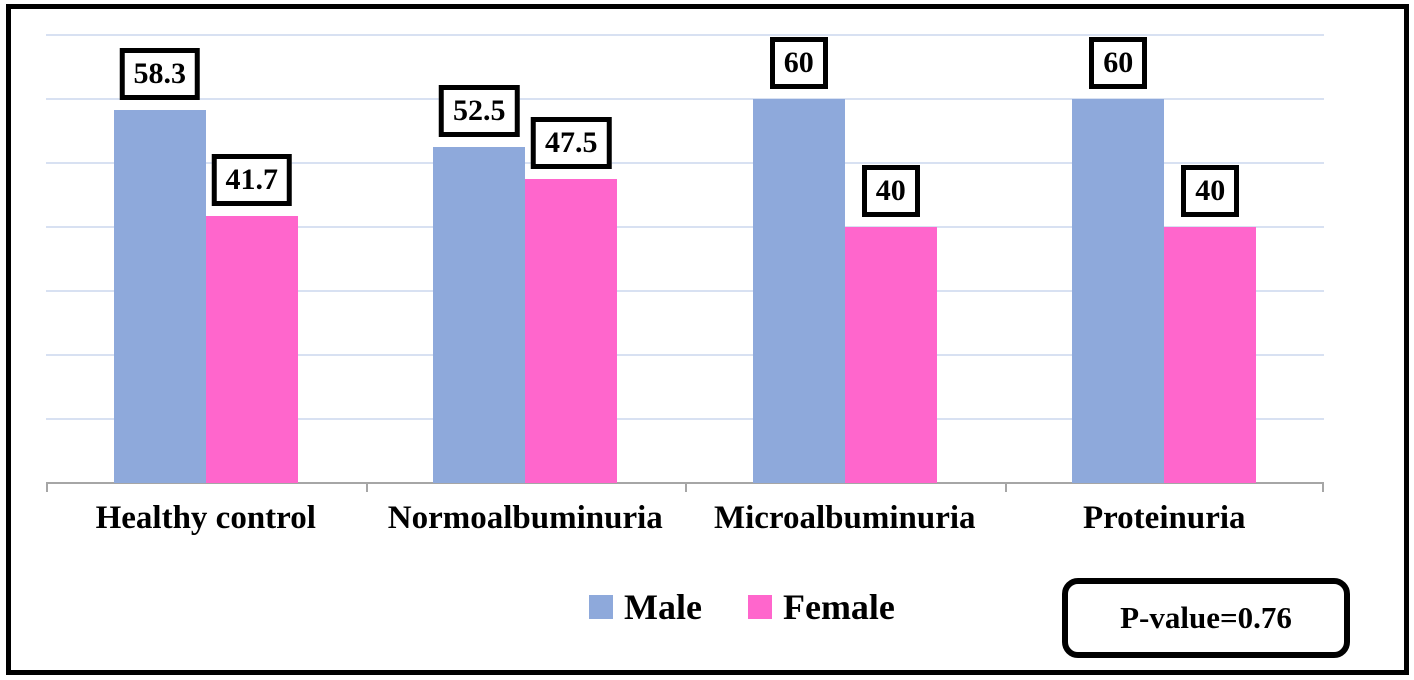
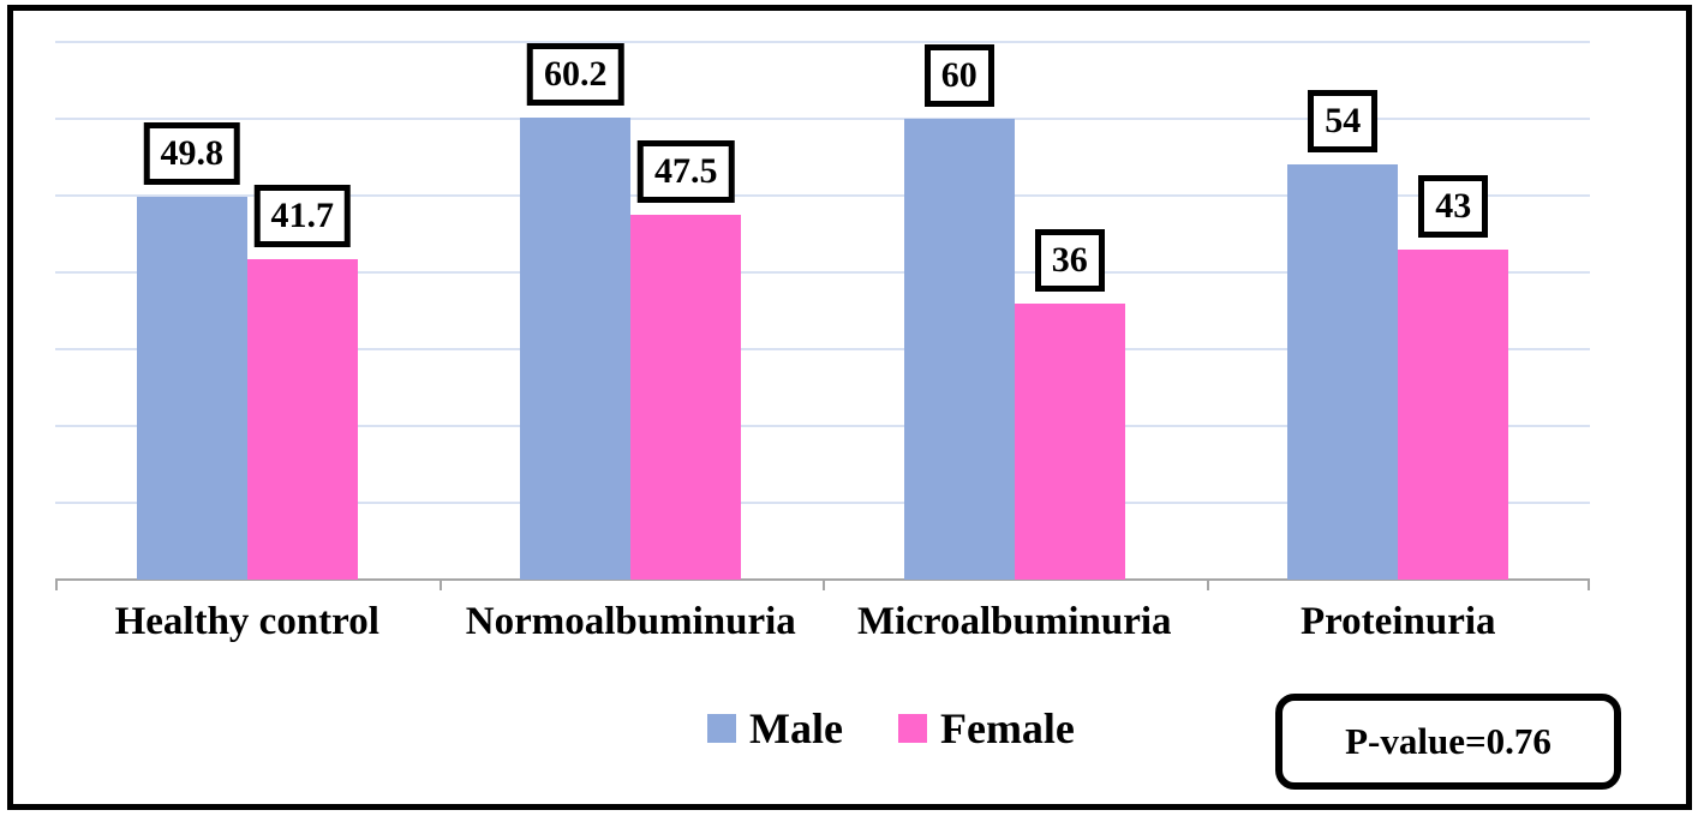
Male/Healthy control: 58.3 -> 49.8
Male/Normoalbuminuria: 52.5 -> 60.2
Female/Microalbuminuria: 40 -> 36
Male/Proteinuria: 60 -> 54
Female/Proteinuria: 40 -> 43
